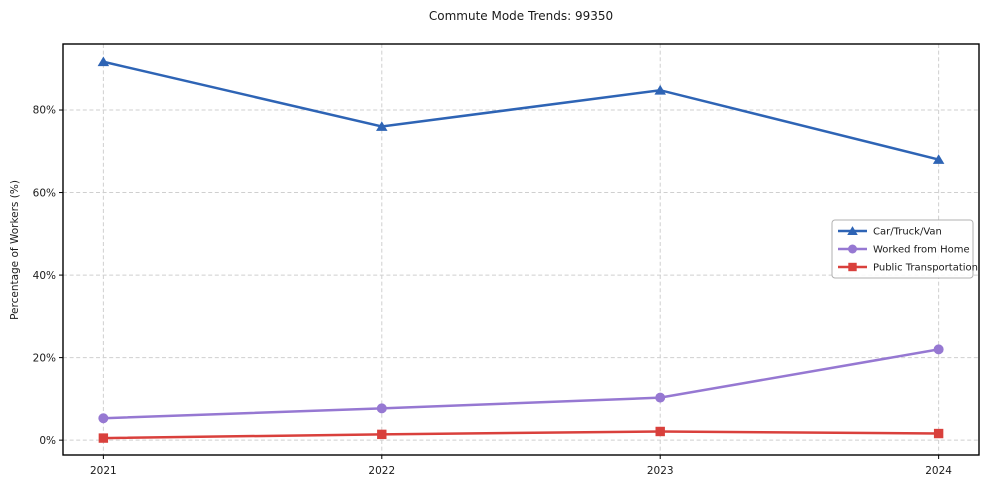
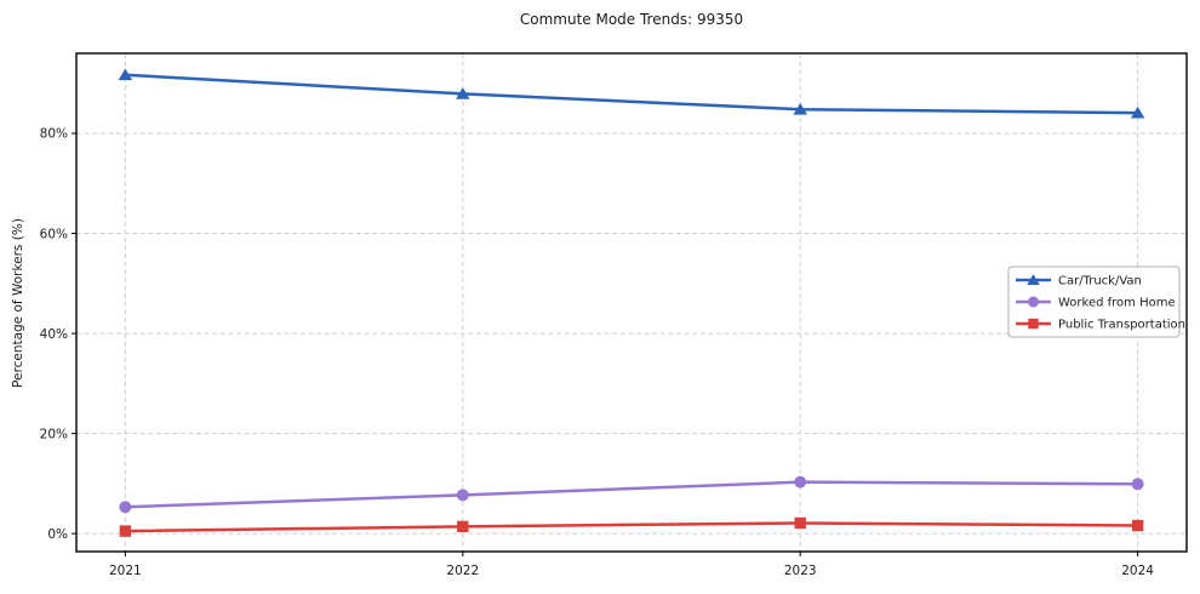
Car/Truck/Van/2022: 76% -> 88%
Car/Truck/Van/2024: 68% -> 84%
Worked from Home/2024: 22% -> 10%
